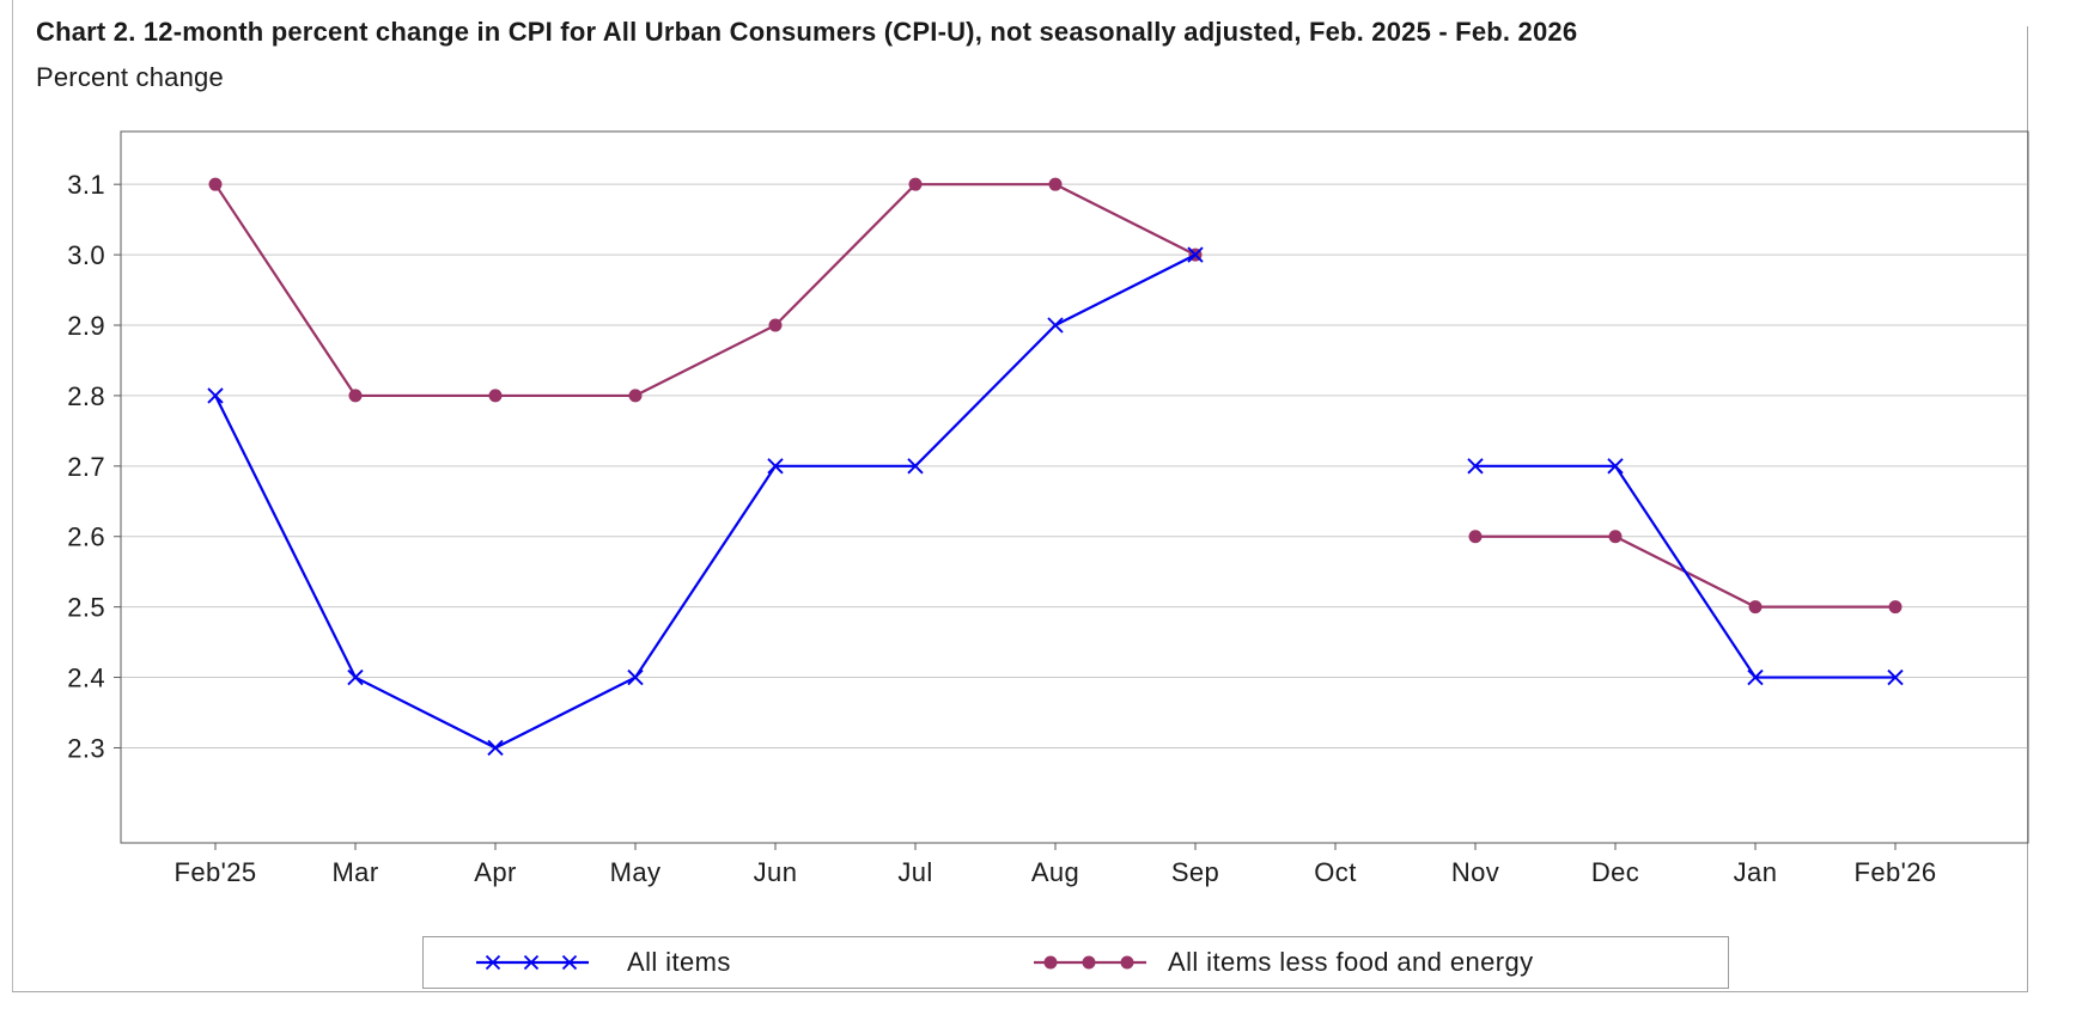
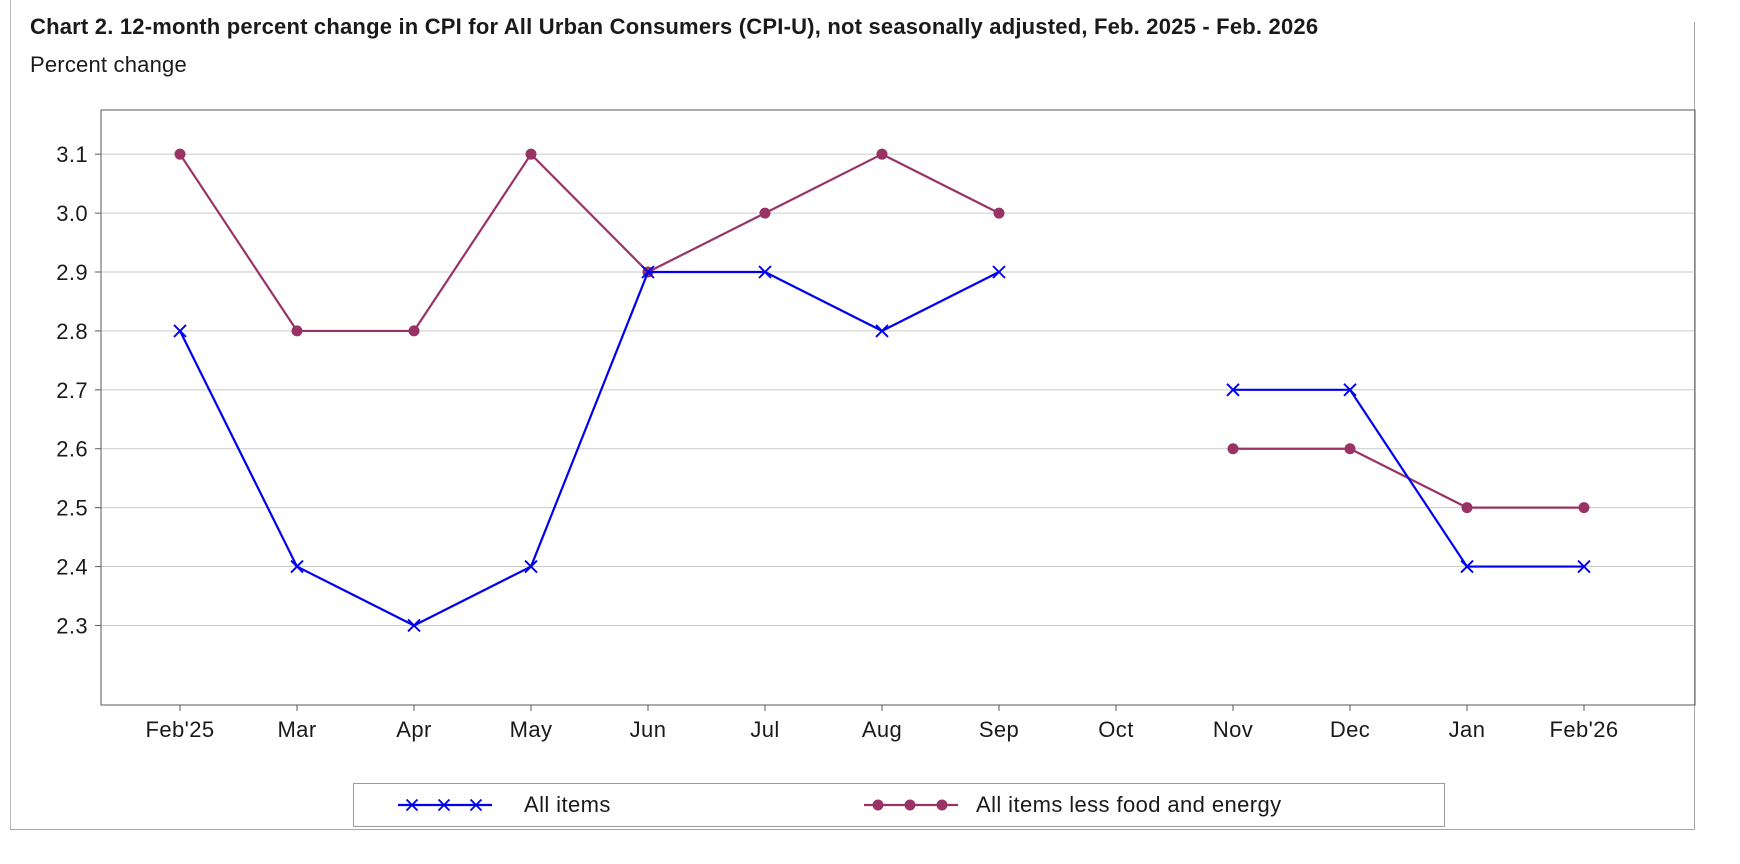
All items less food and energy/May: 2.8 -> 3.1
All items/Jun: 2.7 -> 2.9
All items/Jul: 2.7 -> 2.9
All items less food and energy/Jul: 3.1 -> 3.0
All items/Aug: 2.9 -> 2.8
All items/Sep: 3.0 -> 2.9
